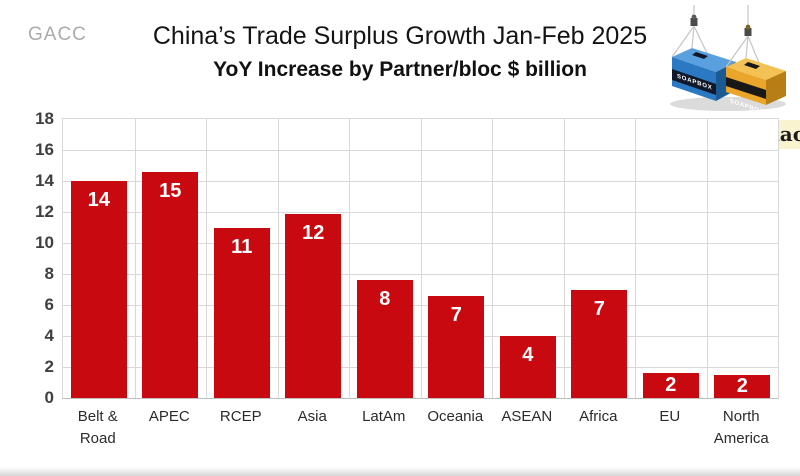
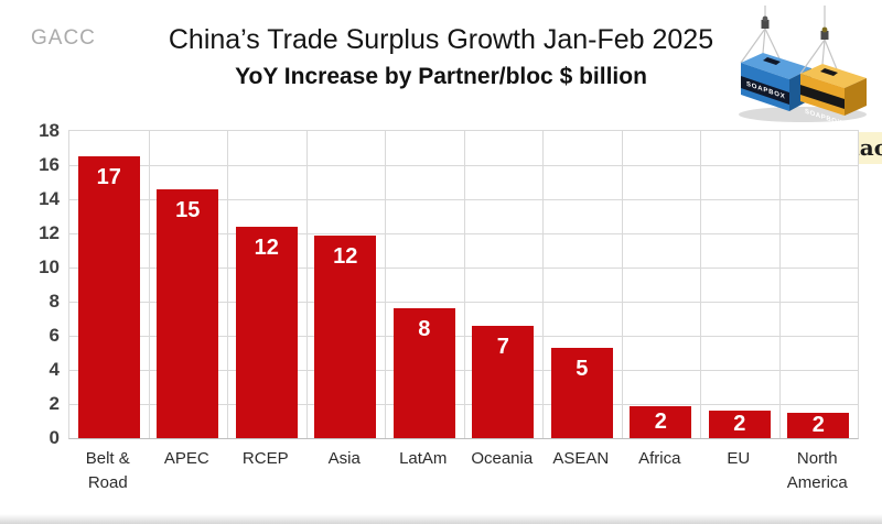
Belt & Road: 14 -> 17
RCEP: 11 -> 12
ASEAN: 4 -> 5
Africa: 7 -> 2
